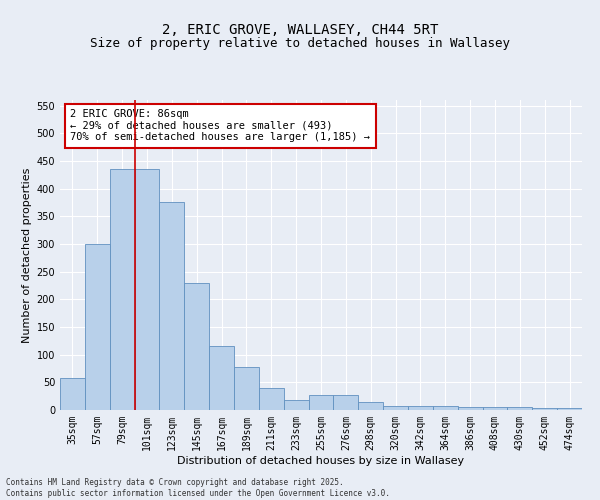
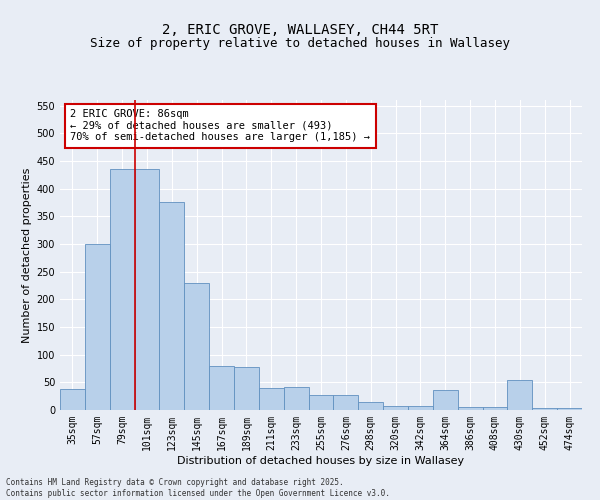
35sqm: 57 -> 38
167sqm: 115 -> 80
233sqm: 18 -> 42
364sqm: 8 -> 36
430sqm: 5 -> 54
